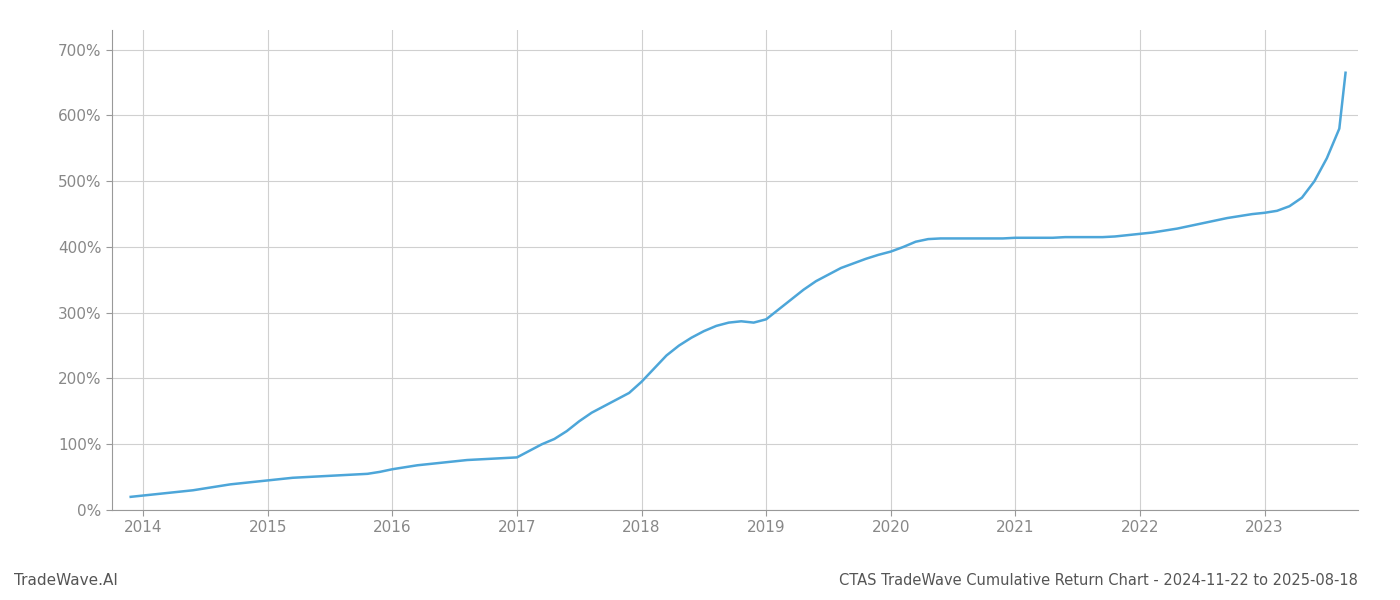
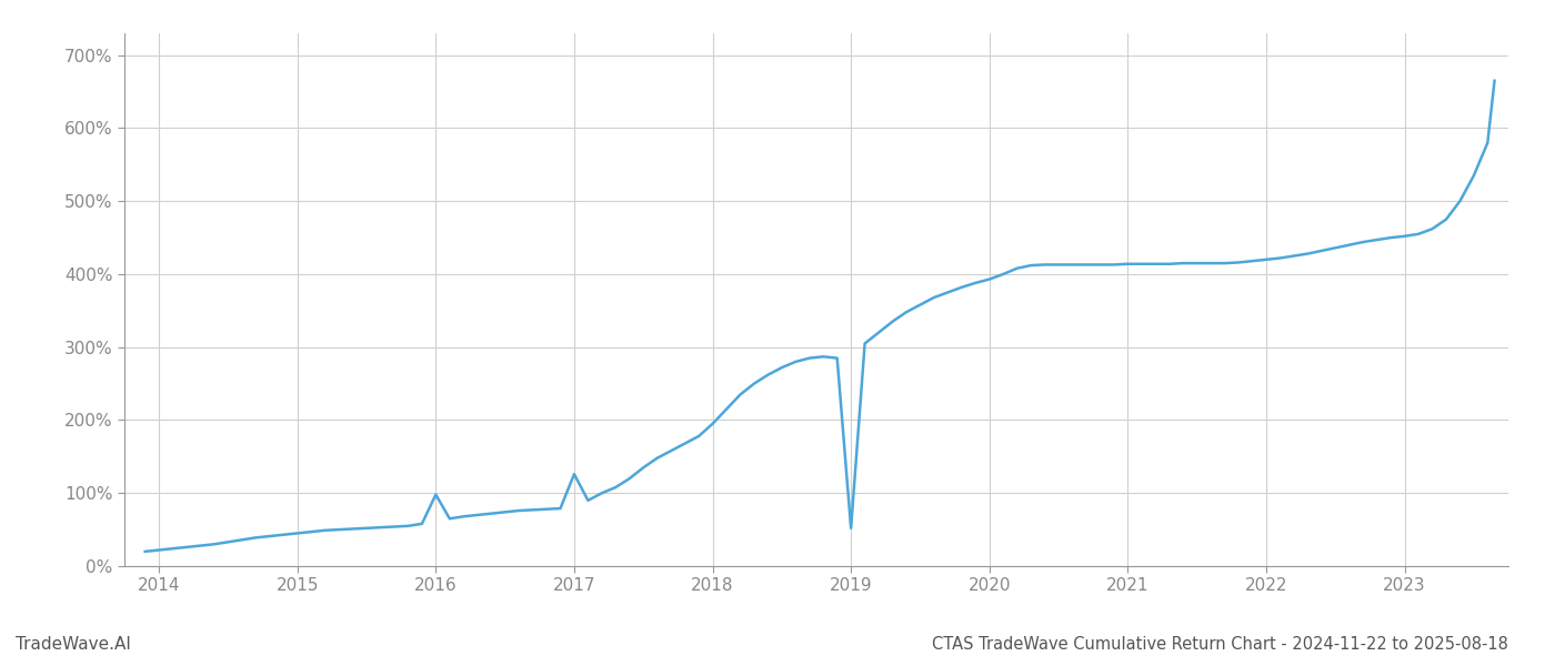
2016: 62% -> 98%
2017: 80% -> 126%
2019: 290% -> 52%
